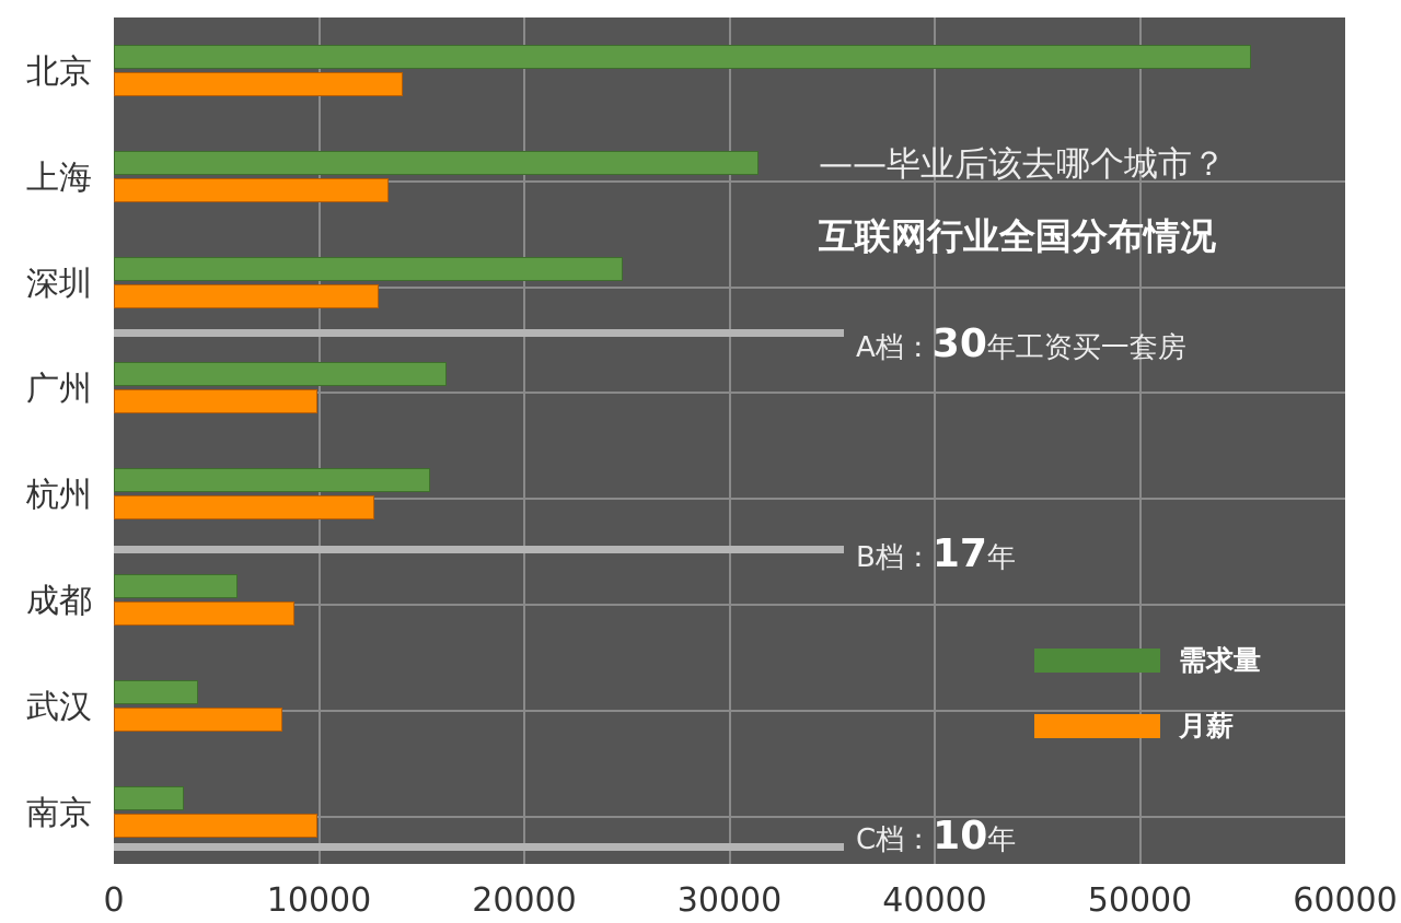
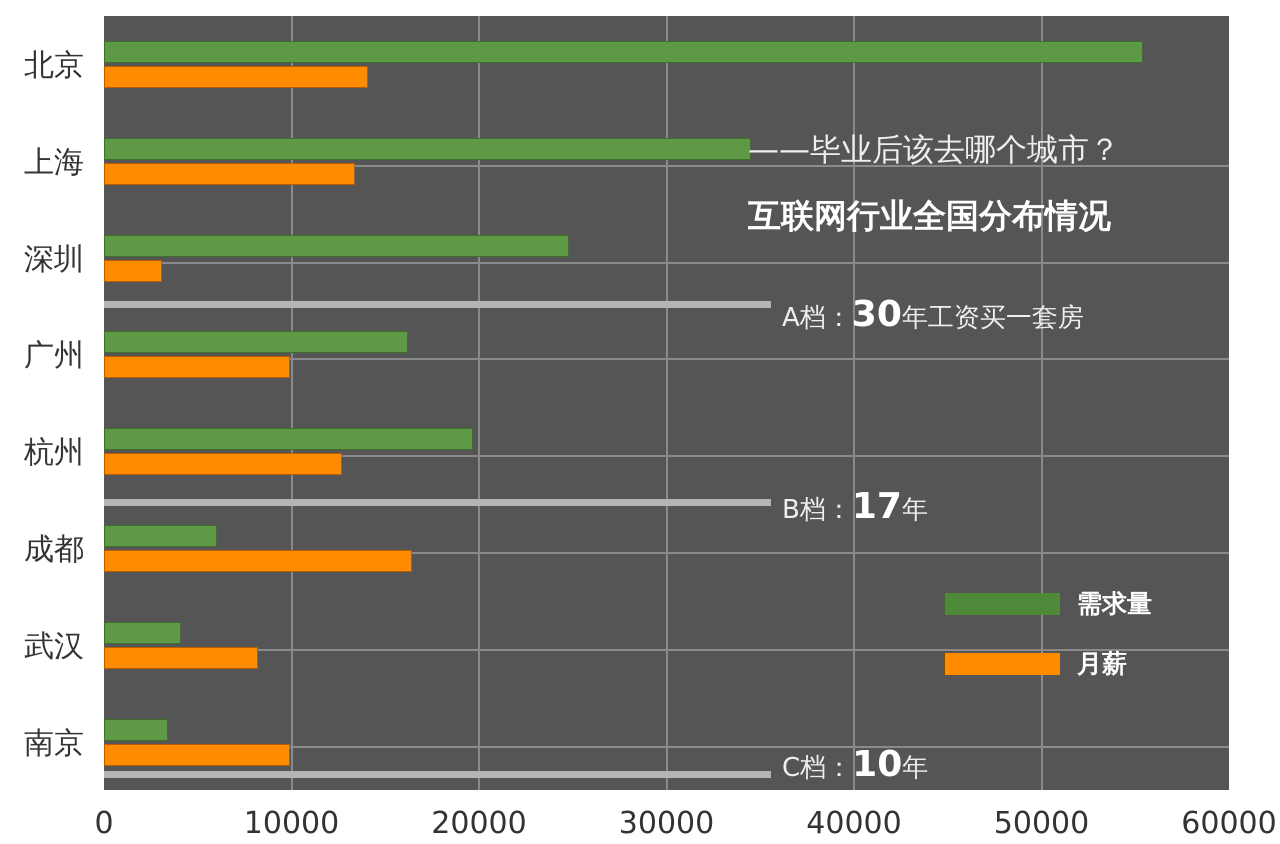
需求量/上海: 31400 -> 34500
月薪/深圳: 12900 -> 3100
需求量/杭州: 15400 -> 19700
月薪/成都: 8800 -> 16400
